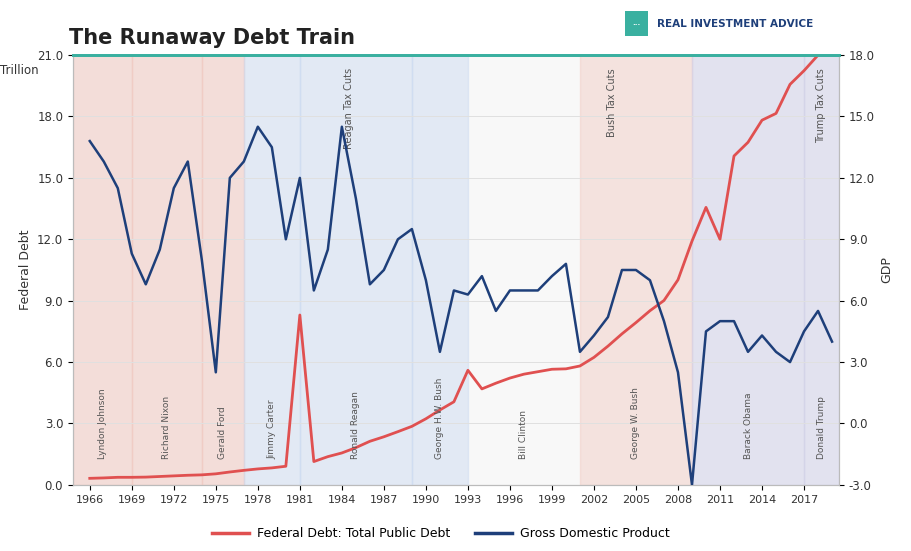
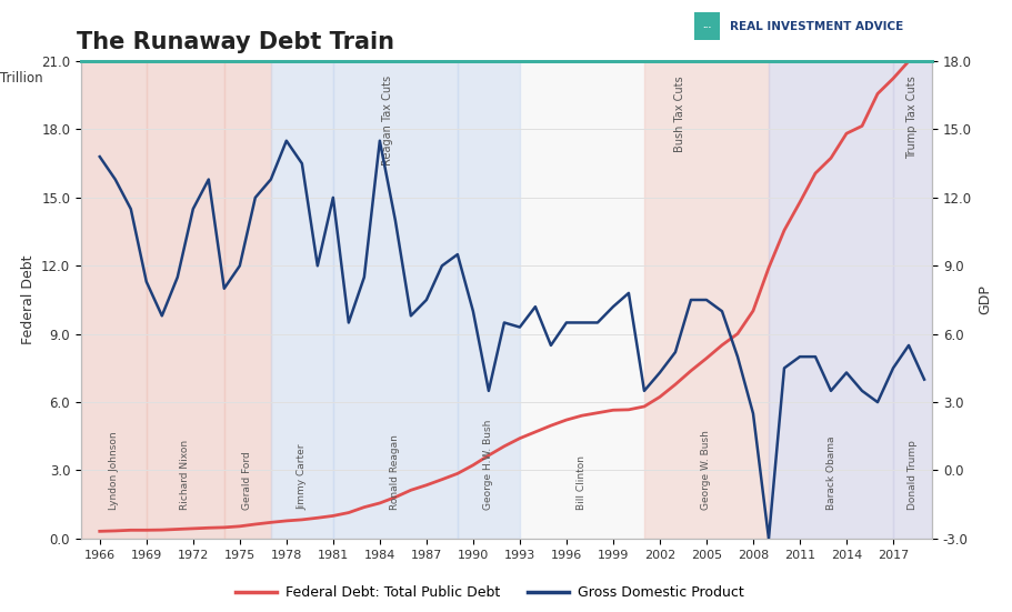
Gross Domestic Product/1975: 2.5 -> 9.0
Federal Debt: Total Public Debt/1981: 8.30 -> 1.00
Federal Debt: Total Public Debt/1993: 5.60 -> 4.41
Federal Debt: Total Public Debt/2011: 12.00 -> 14.79
